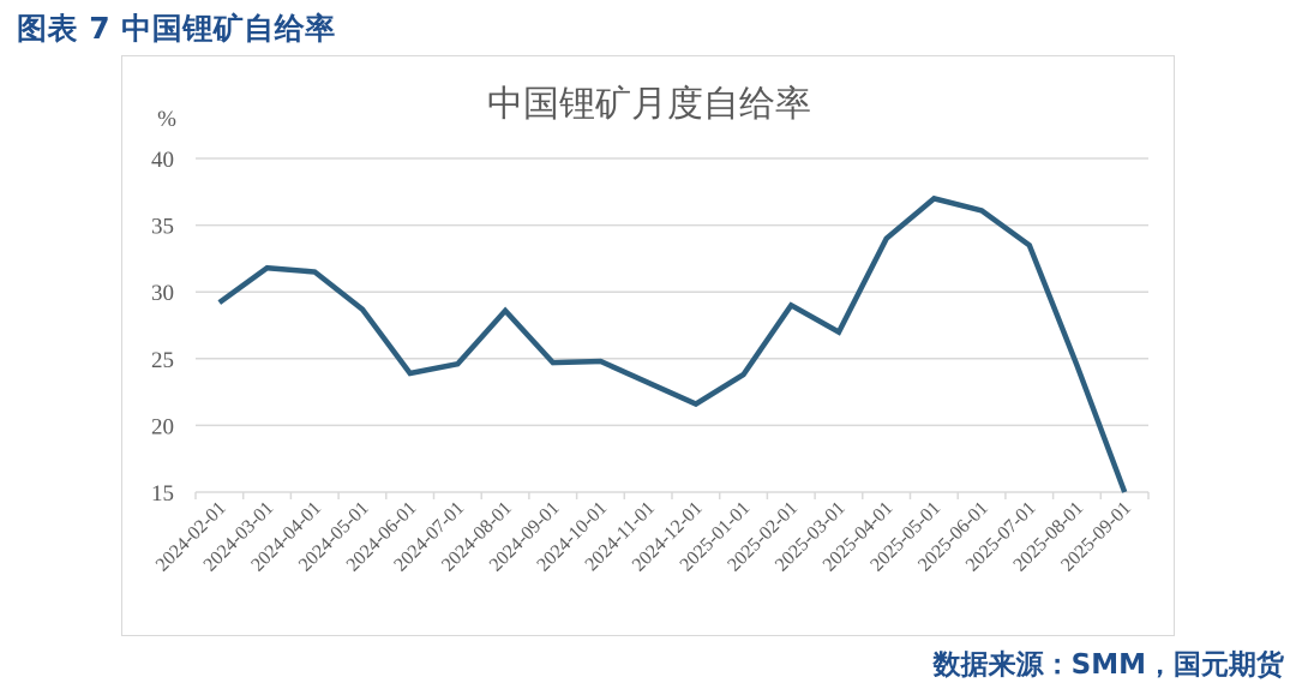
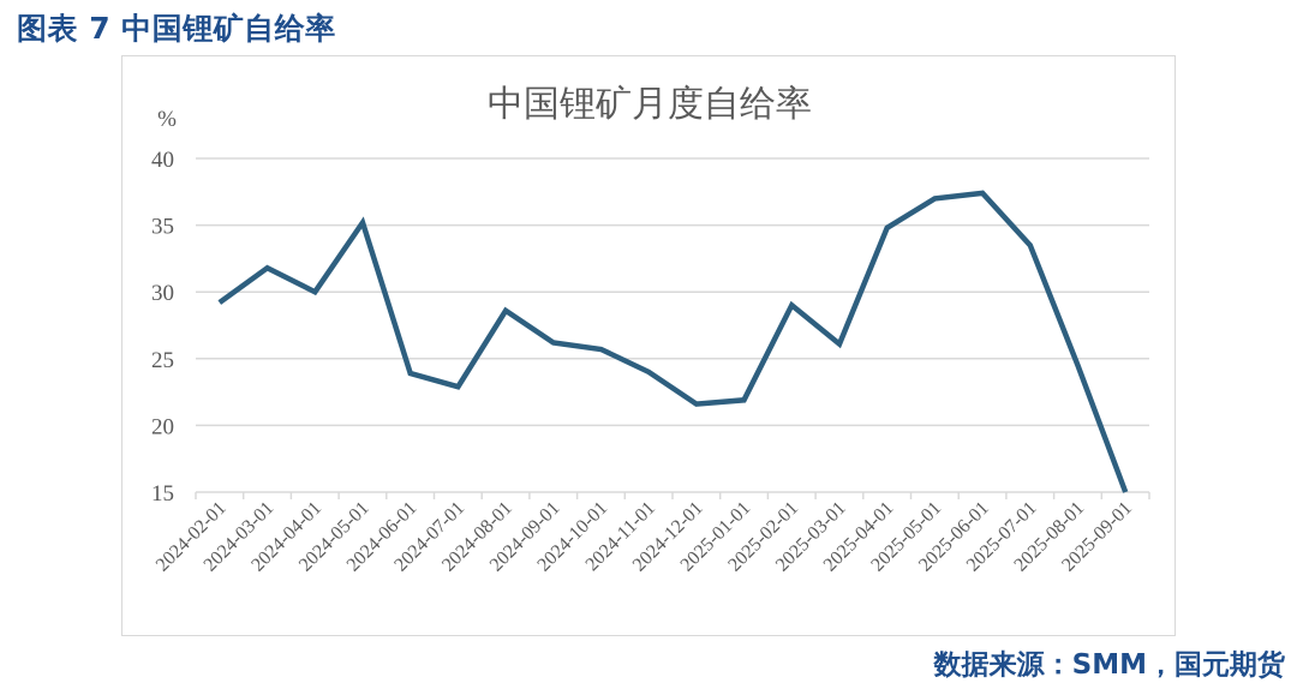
2024-04-01: 31.5 -> 30.0
2024-05-01: 28.7 -> 35.2
2024-07-01: 24.6 -> 22.9
2024-09-01: 24.7 -> 26.2
2024-10-01: 24.8 -> 25.7
2024-11-01: 23.2 -> 24.0
2025-01-01: 23.8 -> 21.9
2025-03-01: 27.0 -> 26.1
2025-04-01: 34.0 -> 34.8
2025-06-01: 36.1 -> 37.4
